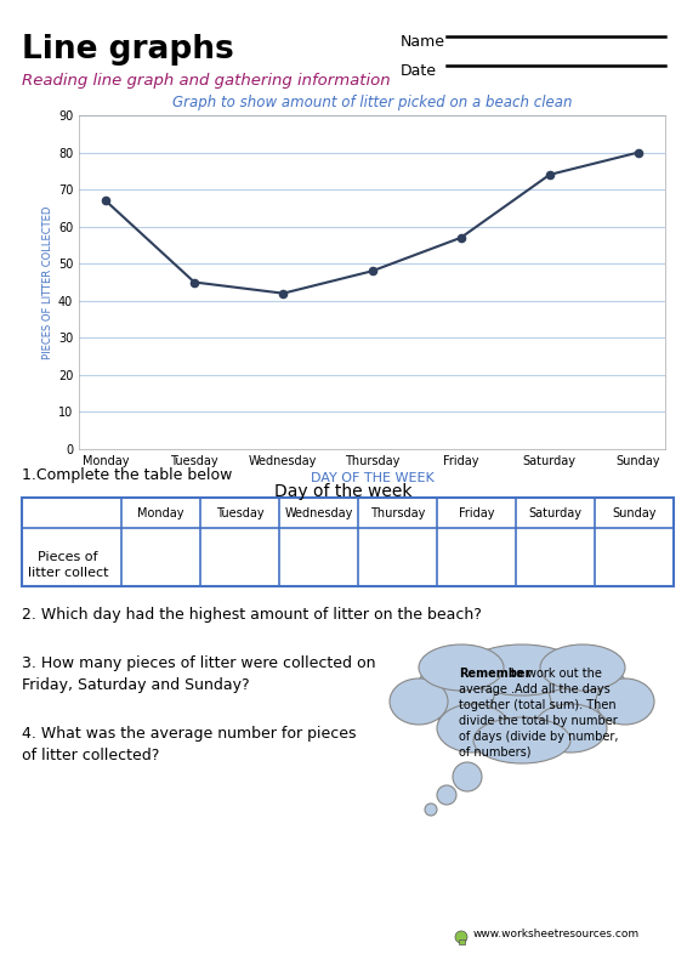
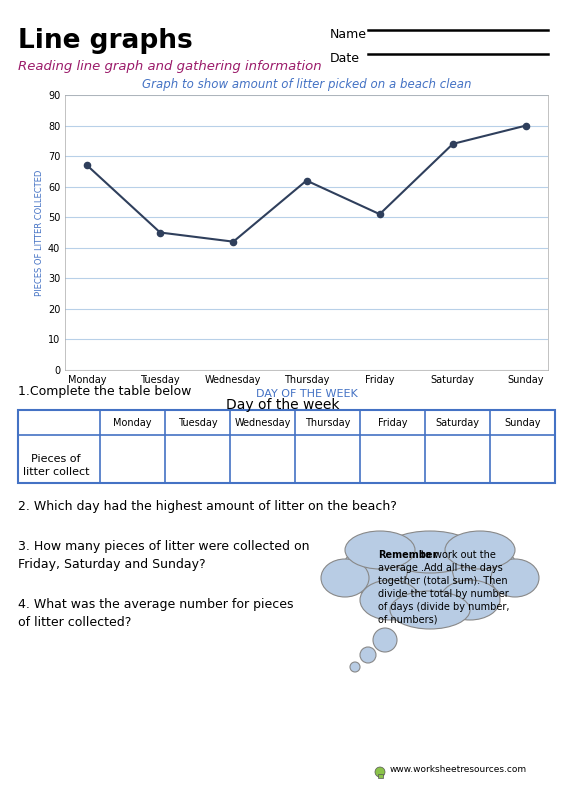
Thursday: 48 -> 62
Friday: 57 -> 51
